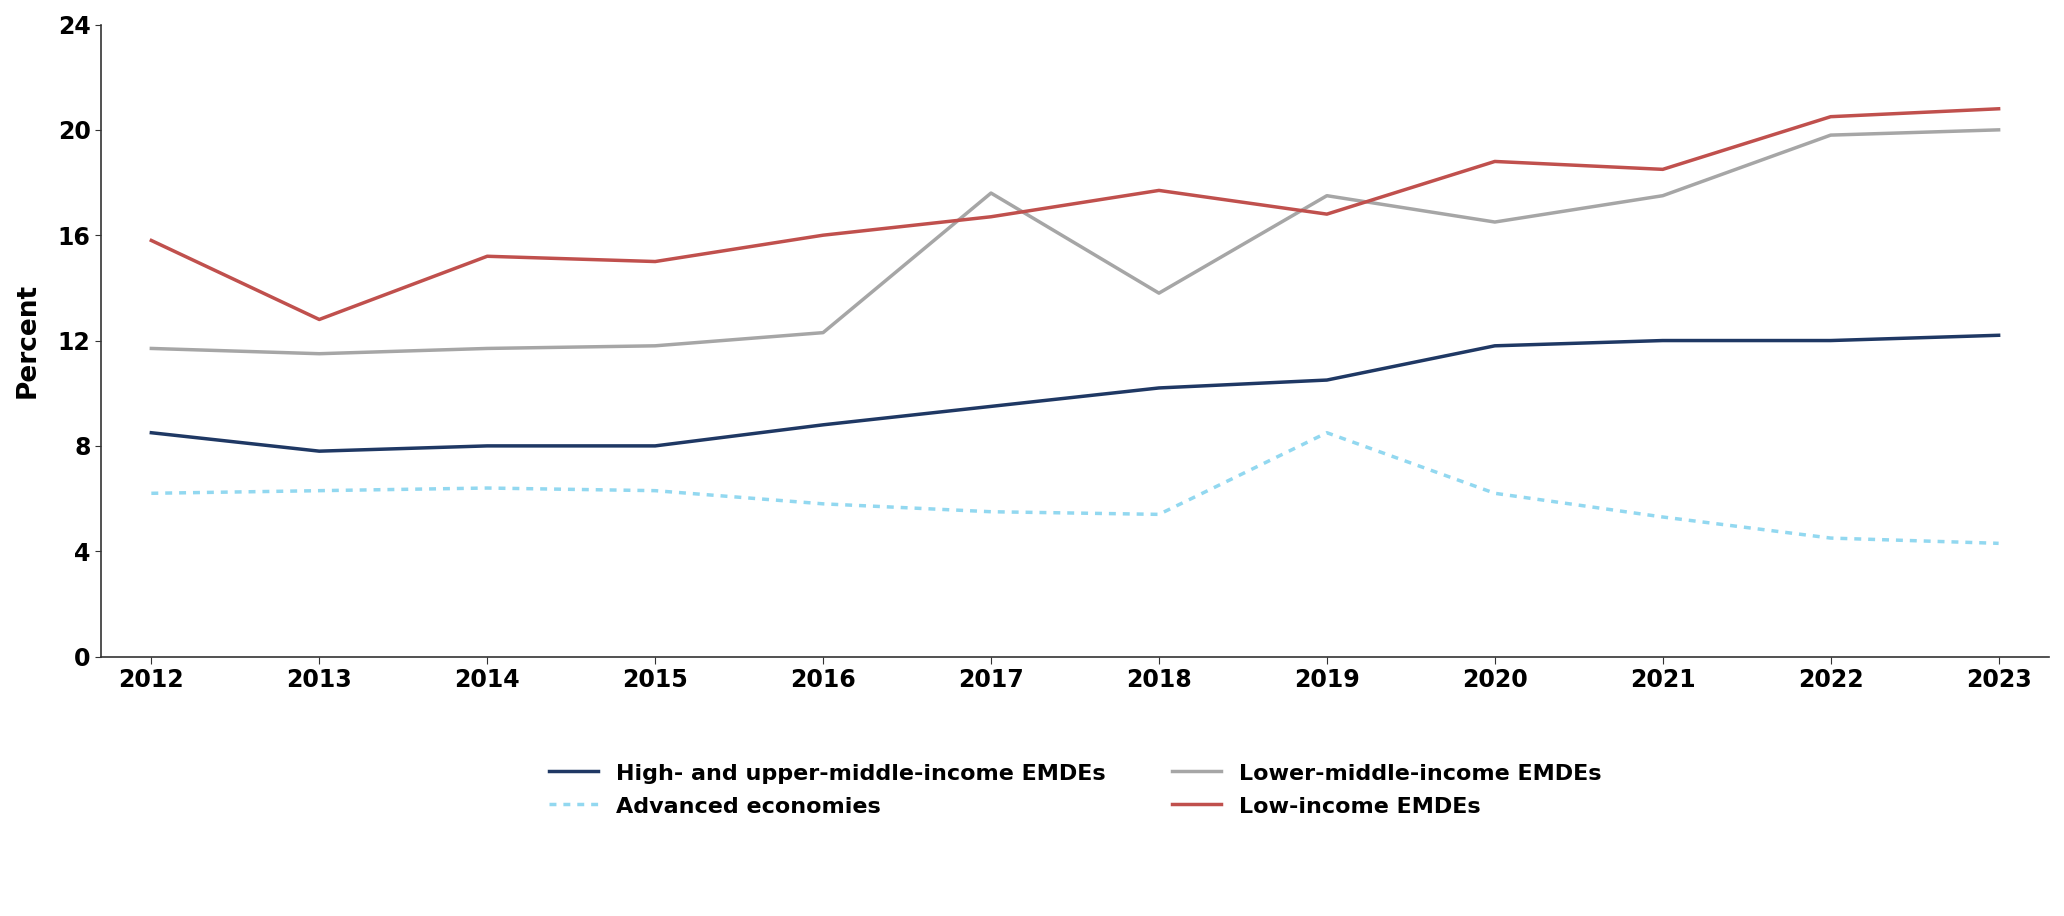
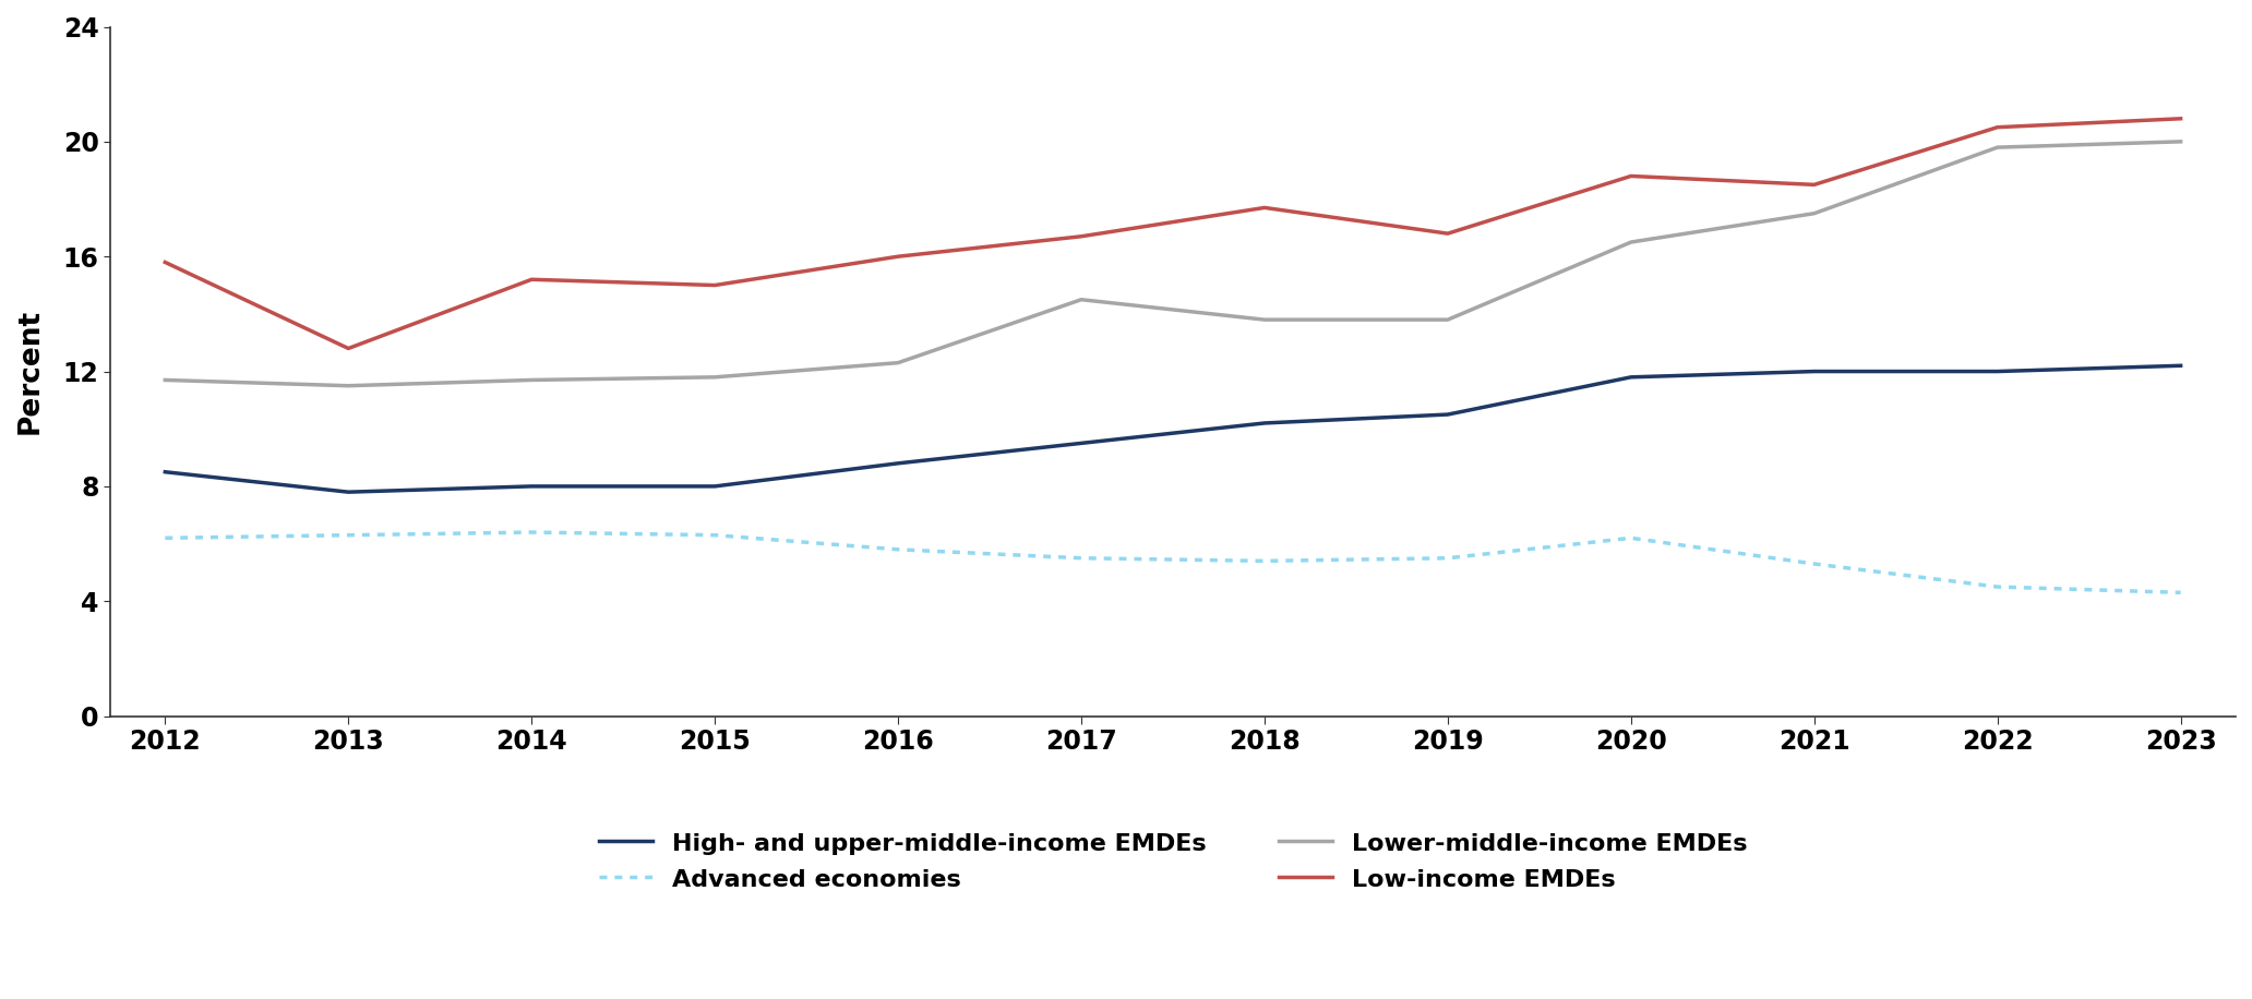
Lower-middle-income EMDEs/2017: 17.6 -> 14.5
Lower-middle-income EMDEs/2019: 17.5 -> 13.8
Advanced economies/2019: 8.5 -> 5.5
